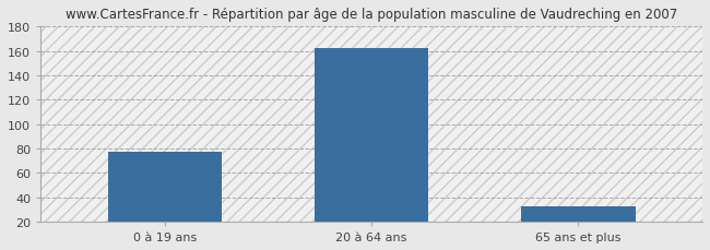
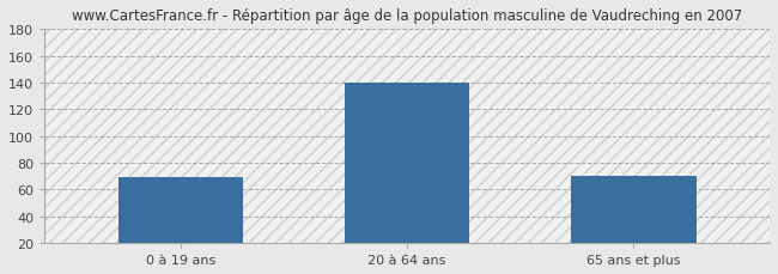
0 à 19 ans: 77 -> 69
20 à 64 ans: 162 -> 140
65 ans et plus: 33 -> 70
